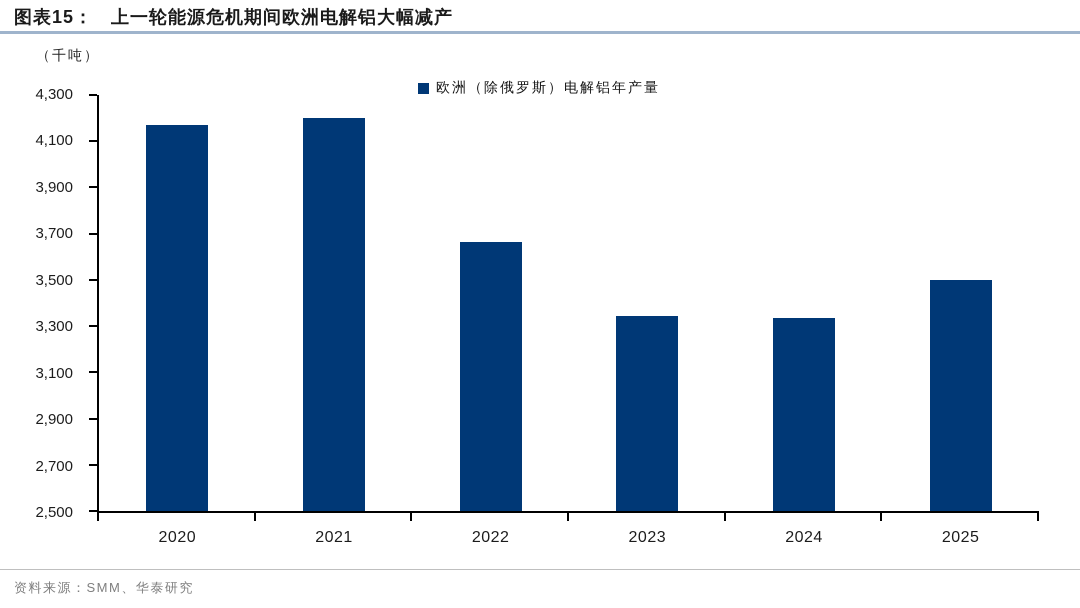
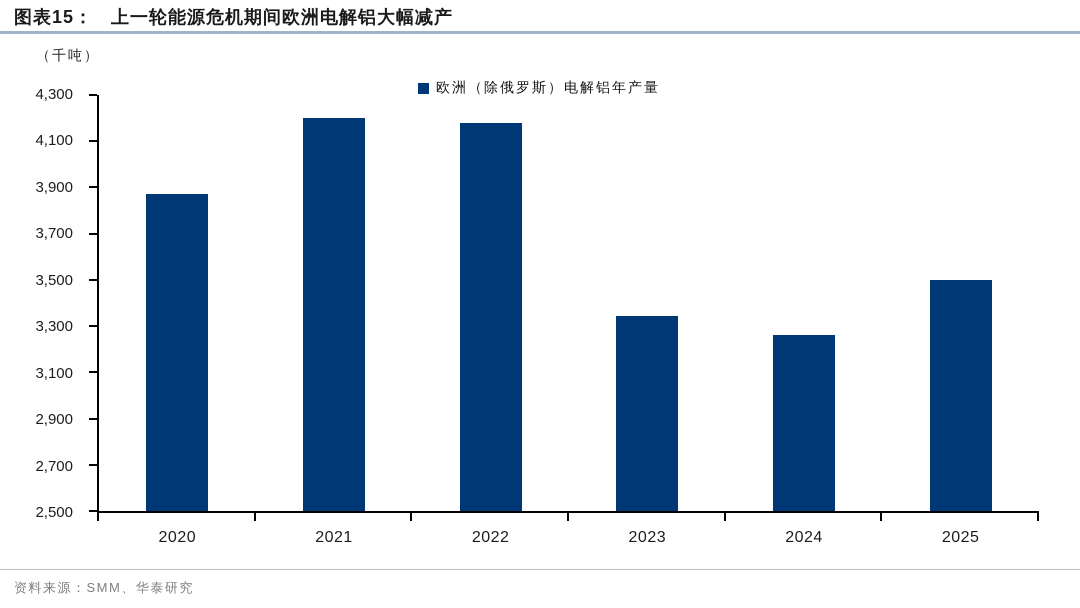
2020: 4170 -> 3870
2022: 3660 -> 4180
2024: 3340 -> 3260
